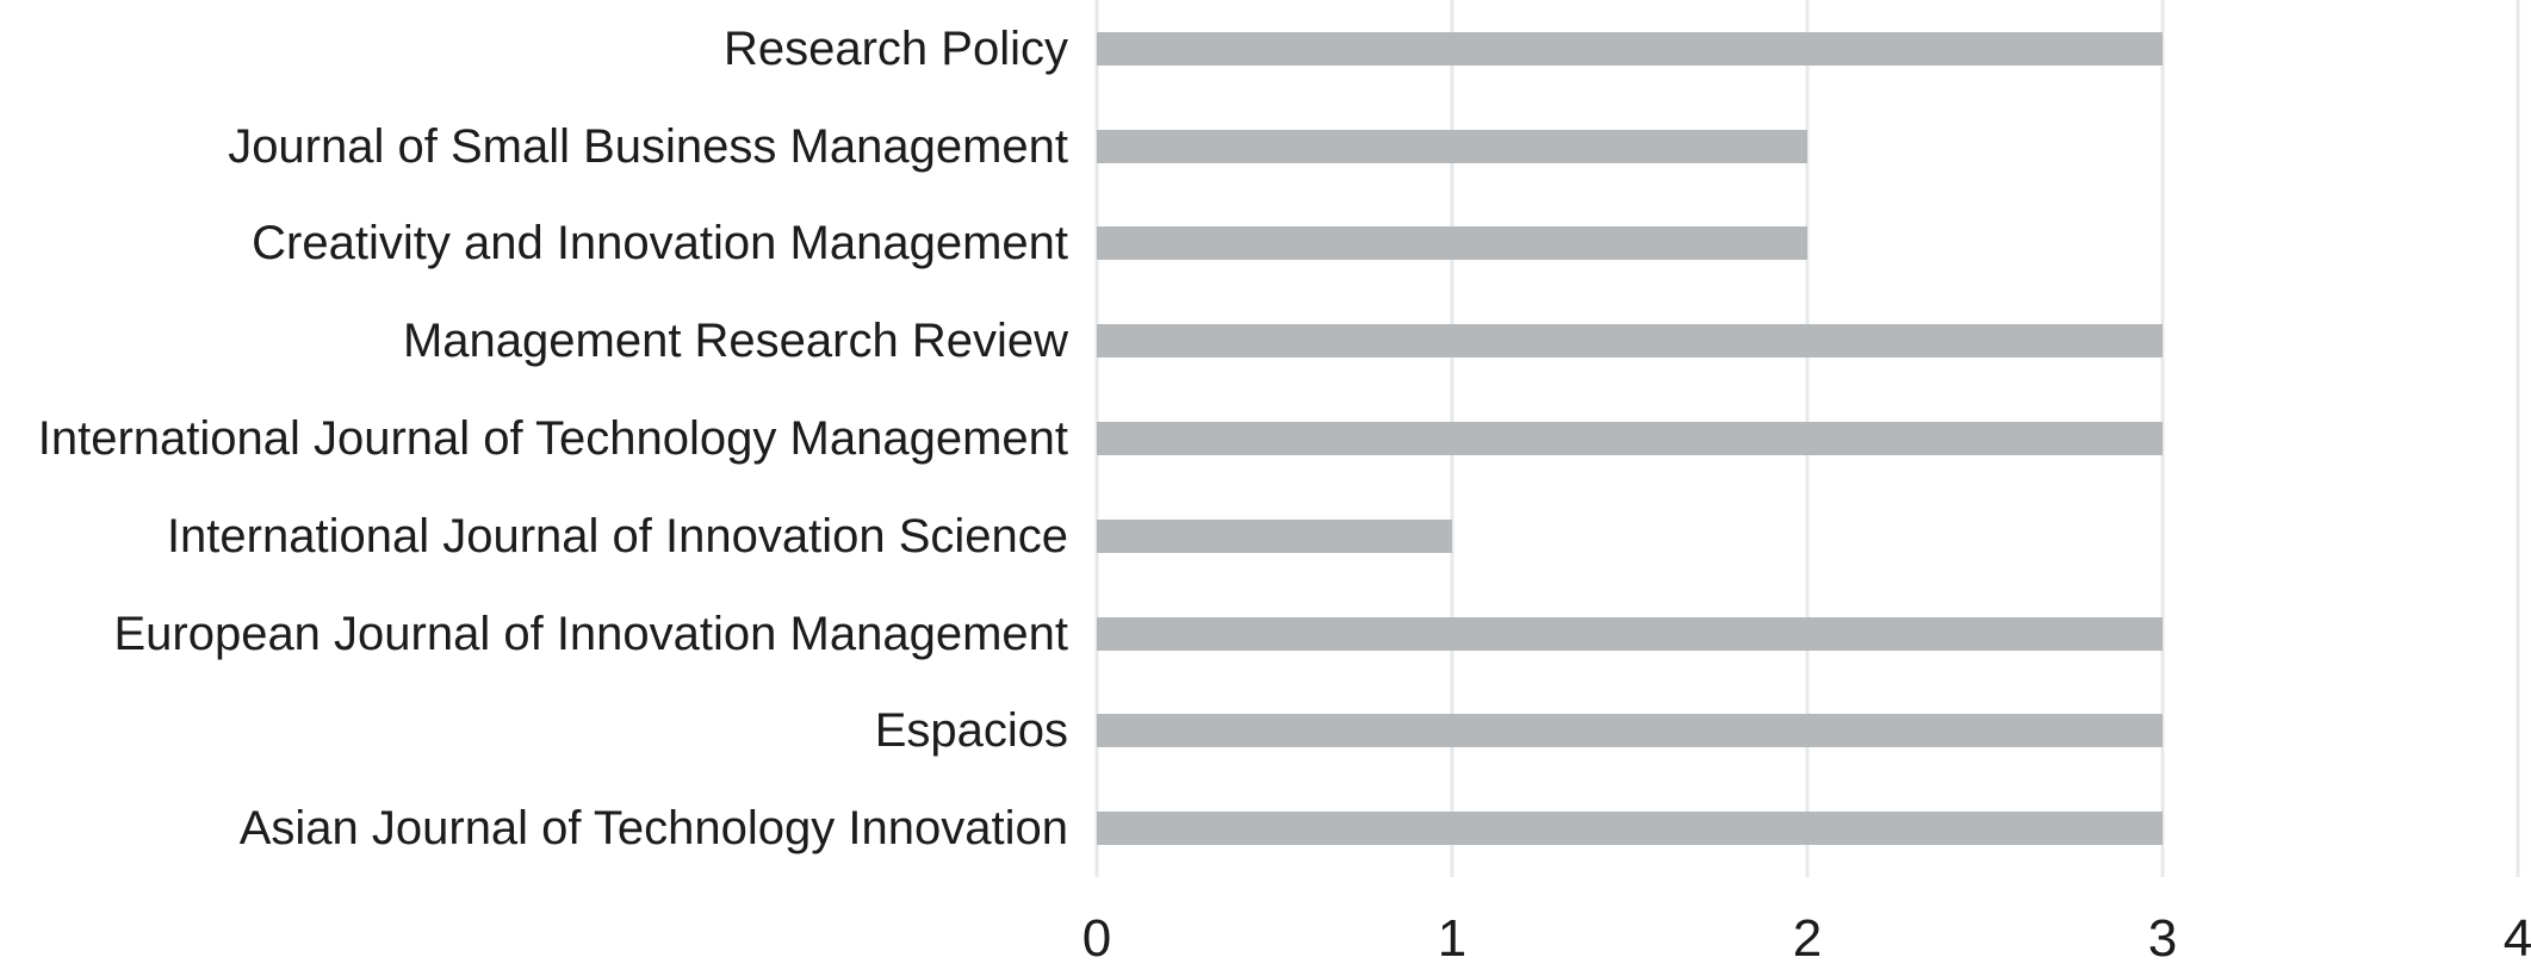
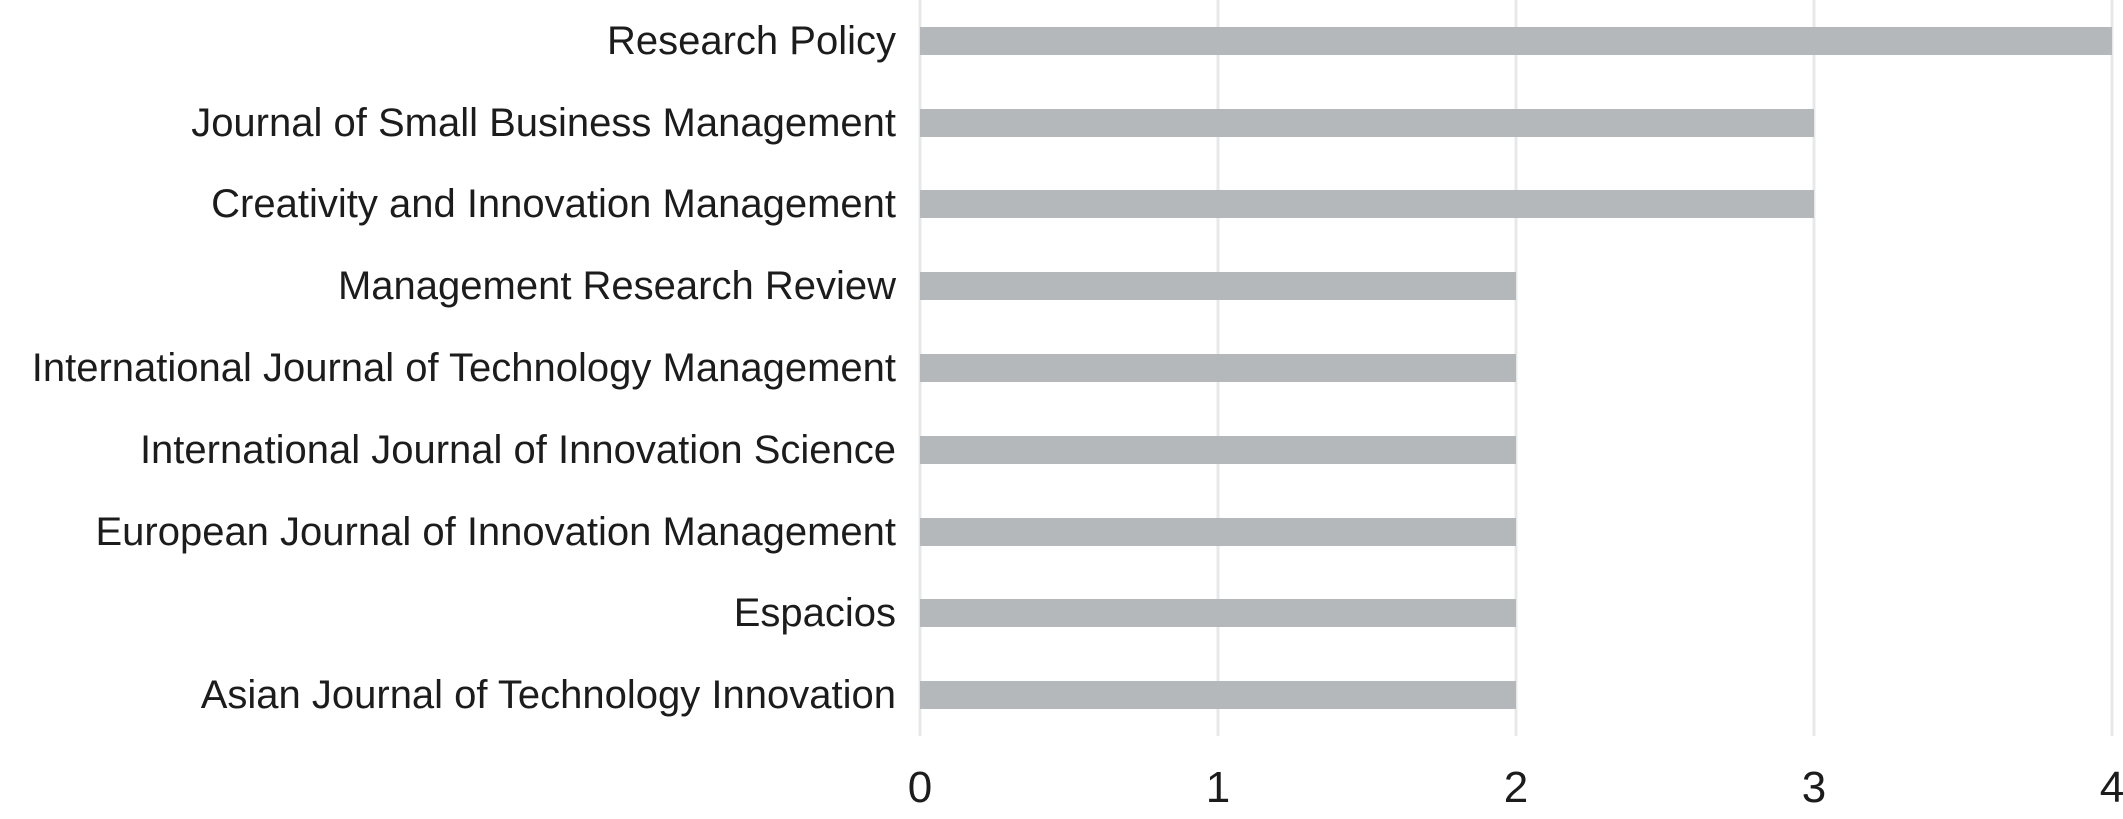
Research Policy: 3 -> 4
Journal of Small Business Management: 2 -> 3
Creativity and Innovation Management: 2 -> 3
Management Research Review: 3 -> 2
International Journal of Technology Management: 3 -> 2
International Journal of Innovation Science: 1 -> 2
European Journal of Innovation Management: 3 -> 2
Espacios: 3 -> 2
Asian Journal of Technology Innovation: 3 -> 2
